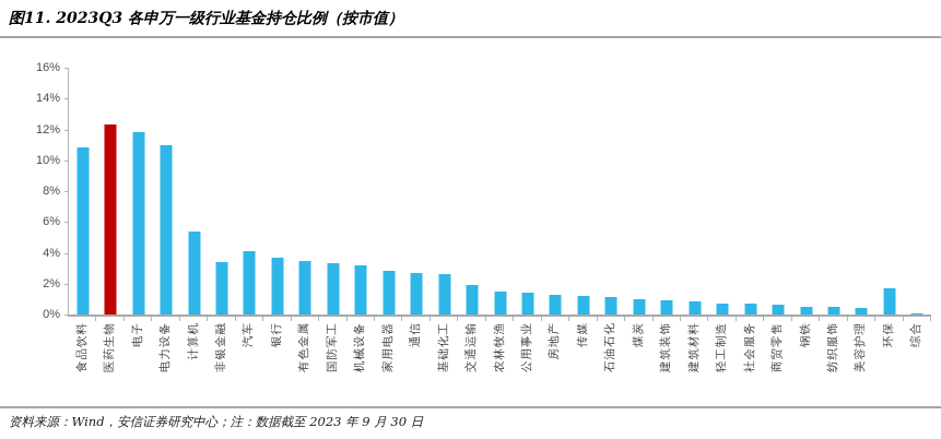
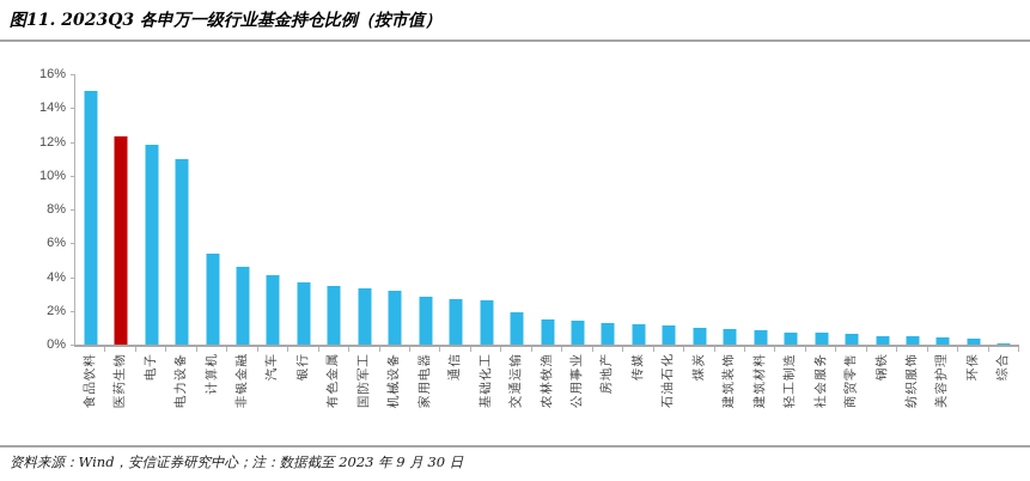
食品饮料: 10.8% -> 15.0%
非银金融: 3.4% -> 4.6%
环保: 1.7% -> 0.3%
